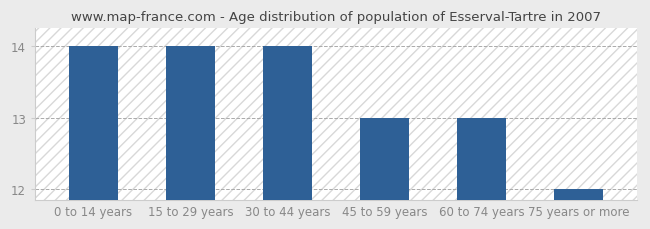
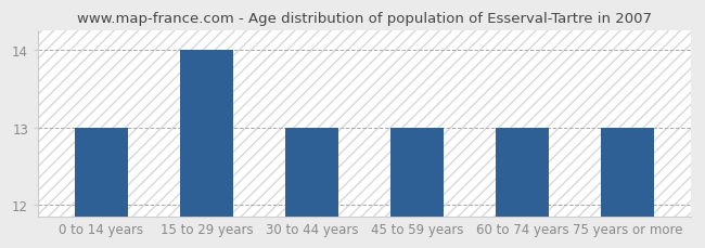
0 to 14 years: 14 -> 13
30 to 44 years: 14 -> 13
75 years or more: 12 -> 13
